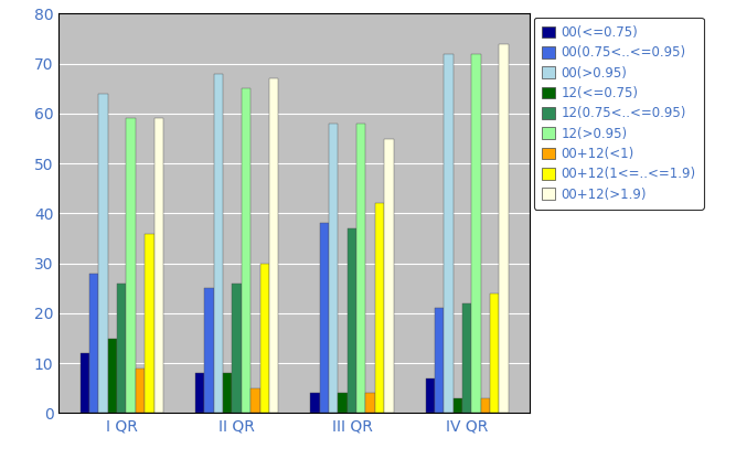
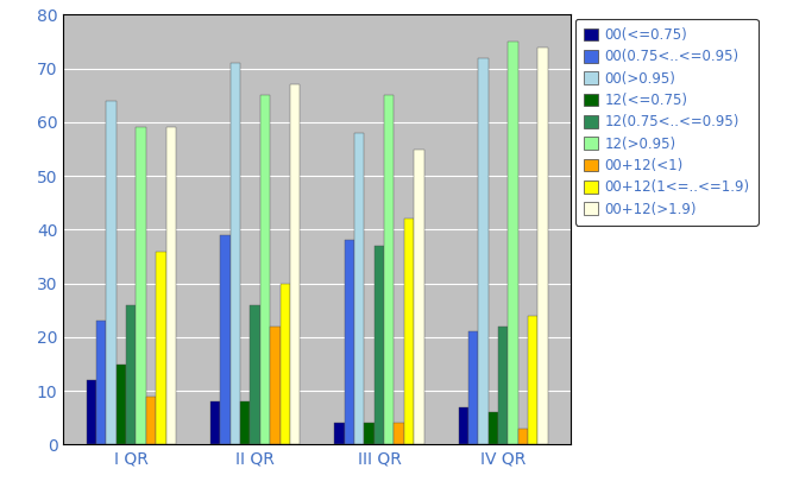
00(0.75<..<=0.95)/I QR: 28 -> 23
00(0.75<..<=0.95)/II QR: 25 -> 39
00(>0.95)/II QR: 68 -> 71
00+12(<1)/II QR: 5 -> 22
12(>0.95)/III QR: 58 -> 65
12(<=0.75)/IV QR: 3 -> 6
12(>0.95)/IV QR: 72 -> 75
